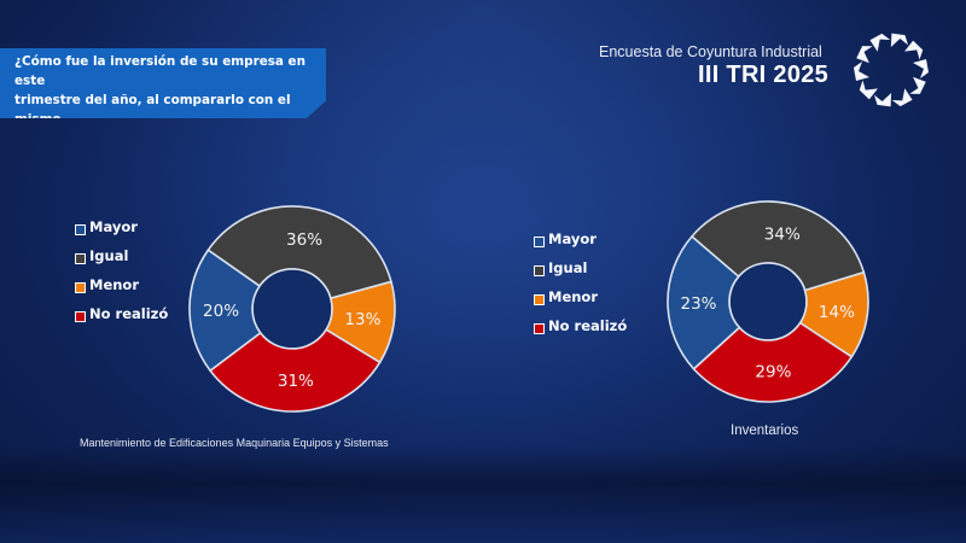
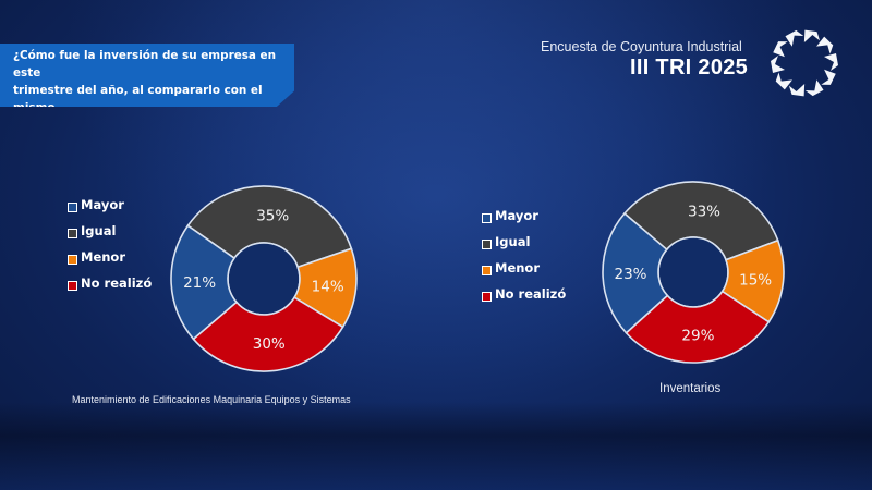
Mantenimiento de Edificaciones Maquinaria Equipos y Sistemas/Mayor: 20% -> 21%
Mantenimiento de Edificaciones Maquinaria Equipos y Sistemas/Igual: 36% -> 35%
Mantenimiento de Edificaciones Maquinaria Equipos y Sistemas/Menor: 13% -> 14%
Mantenimiento de Edificaciones Maquinaria Equipos y Sistemas/No realizó: 31% -> 30%
Inventarios/Igual: 34% -> 33%
Inventarios/Menor: 14% -> 15%
